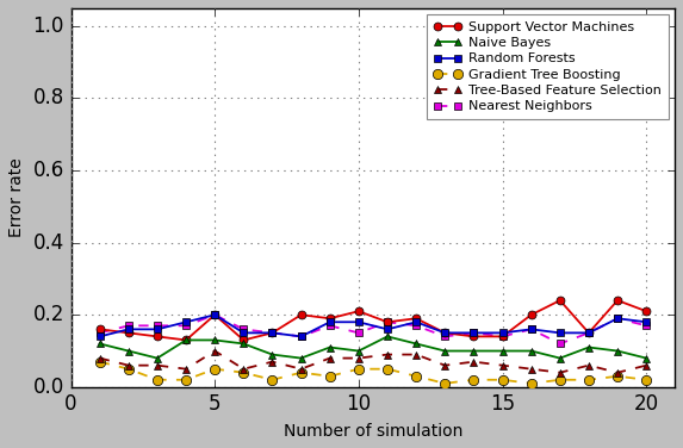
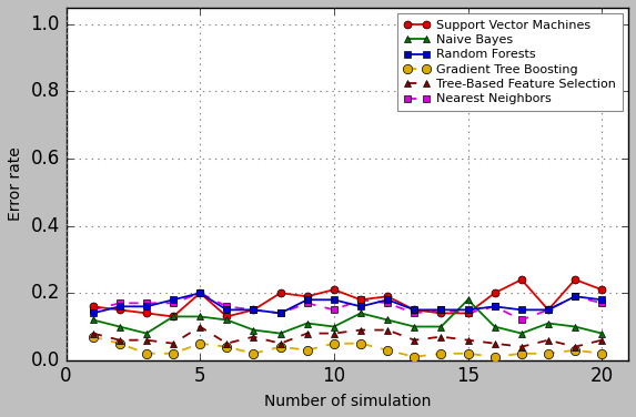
Naive Bayes/15: 0.10 -> 0.18
